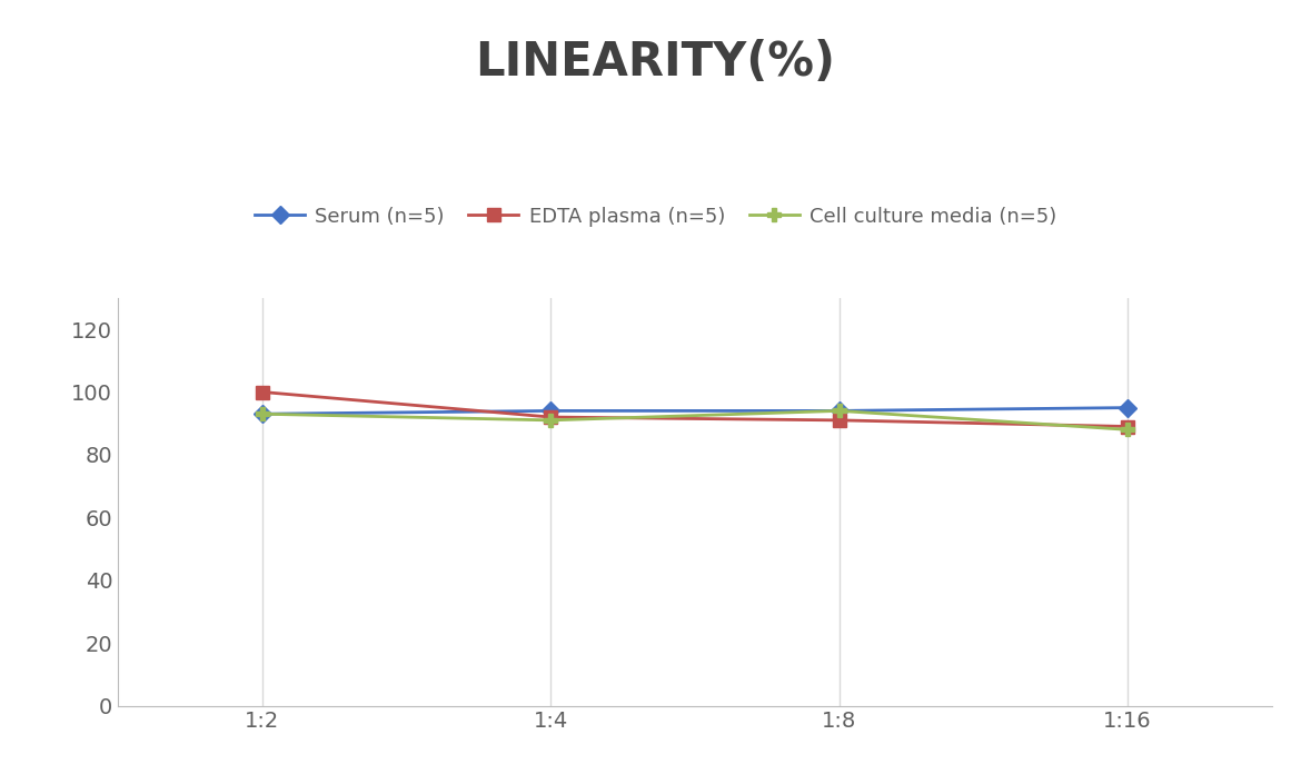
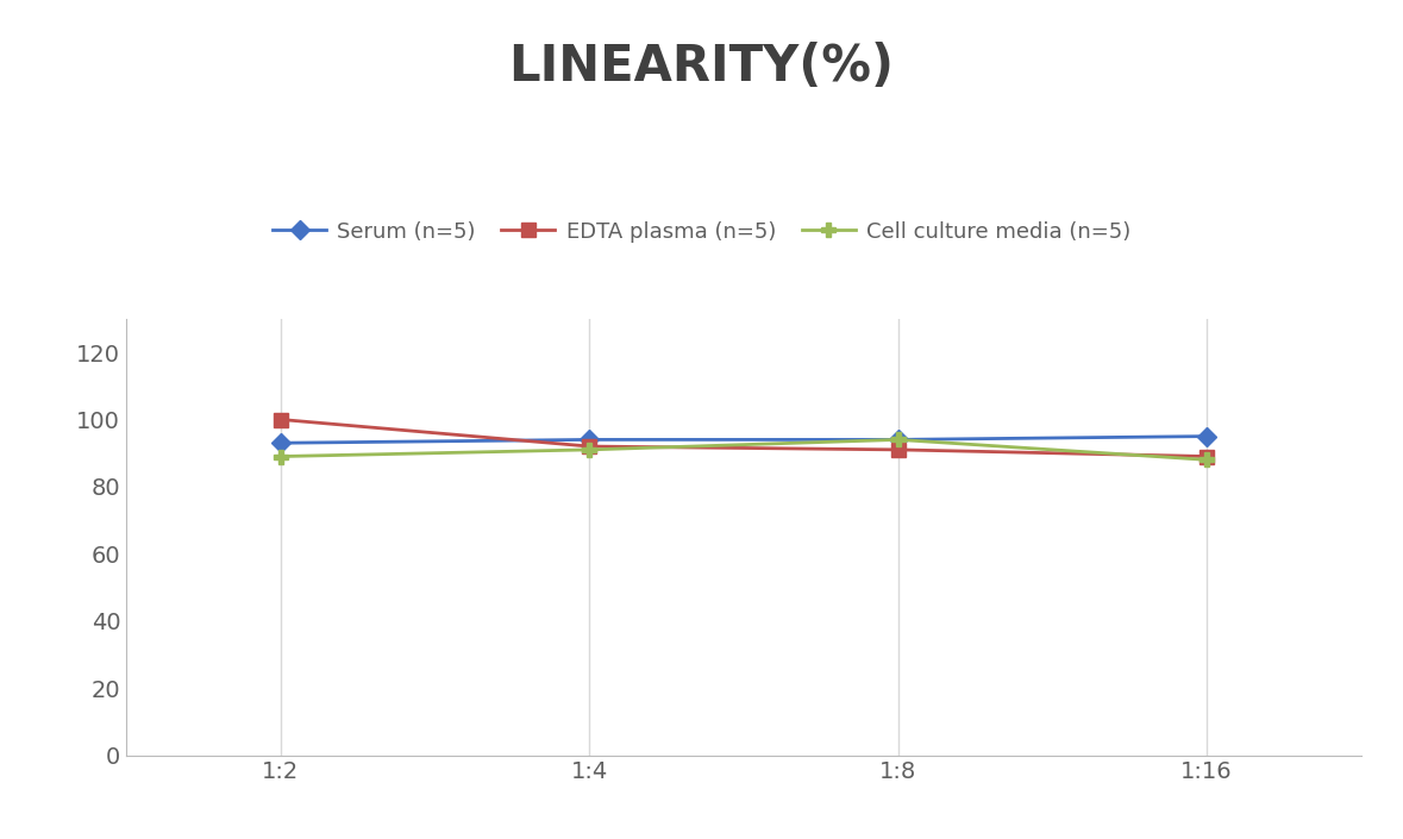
Cell culture media (n=5)/1:2: 93 -> 89
